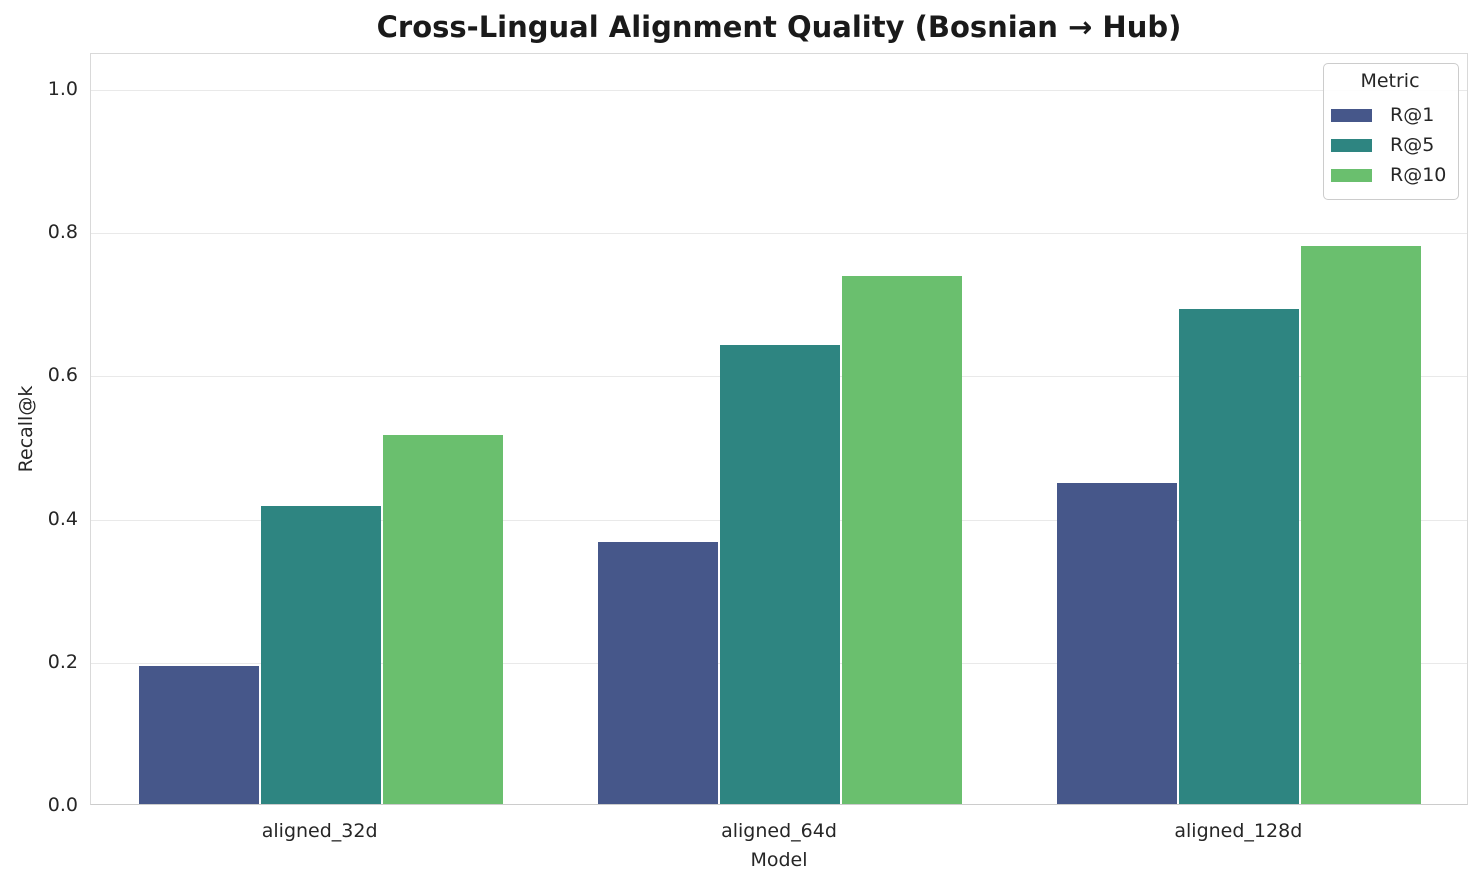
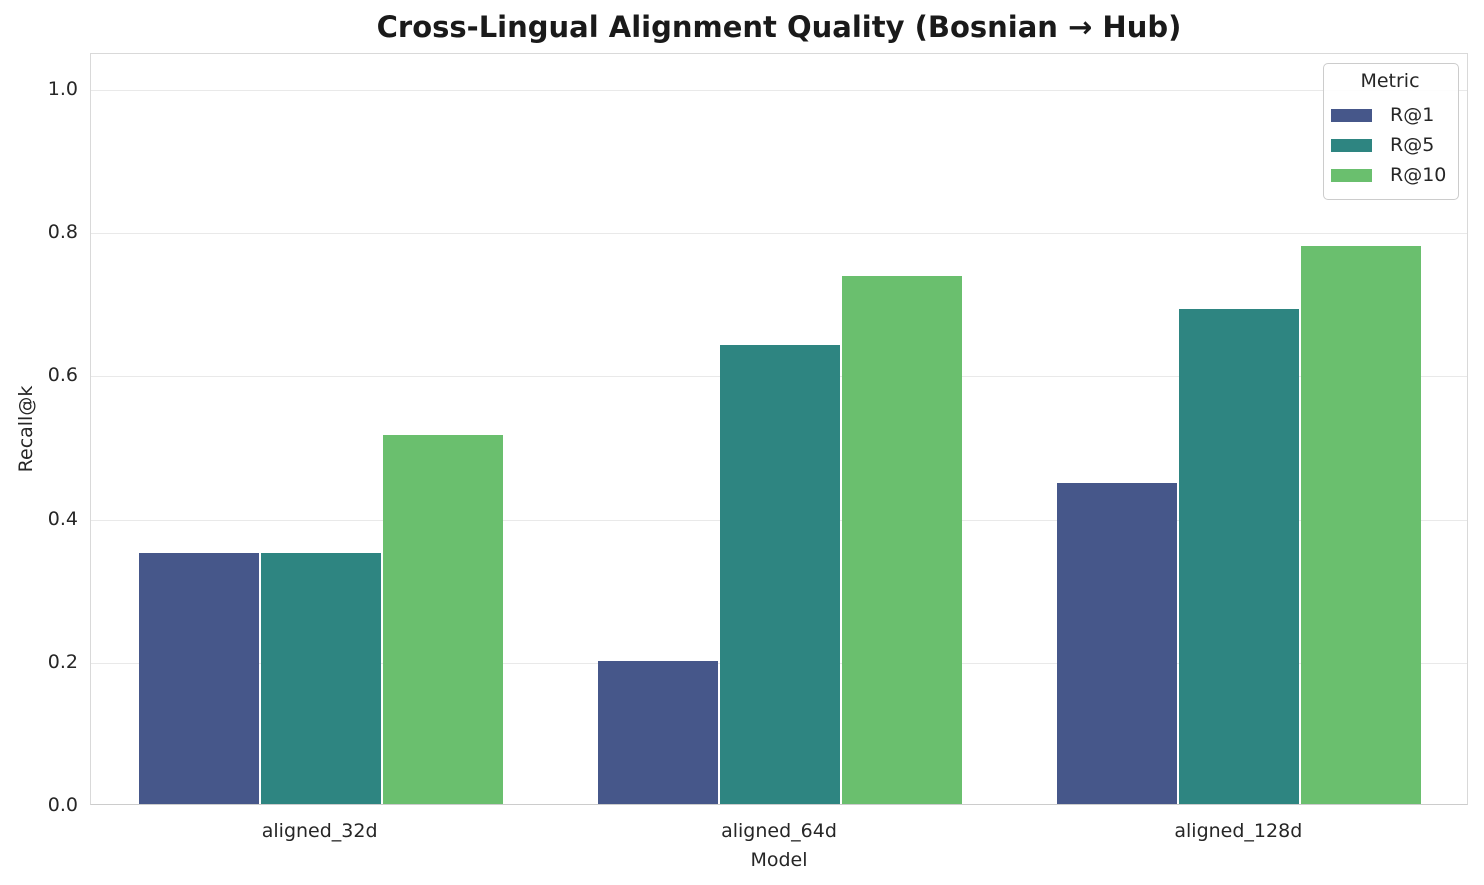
R@1/aligned_32d: 0.19 -> 0.35
R@5/aligned_32d: 0.42 -> 0.35
R@1/aligned_64d: 0.37 -> 0.20
